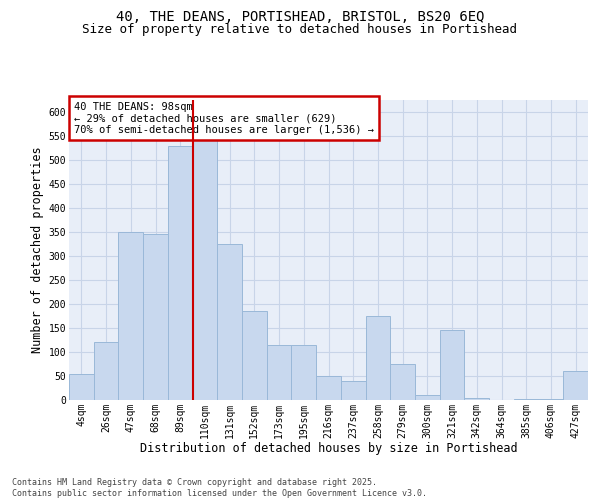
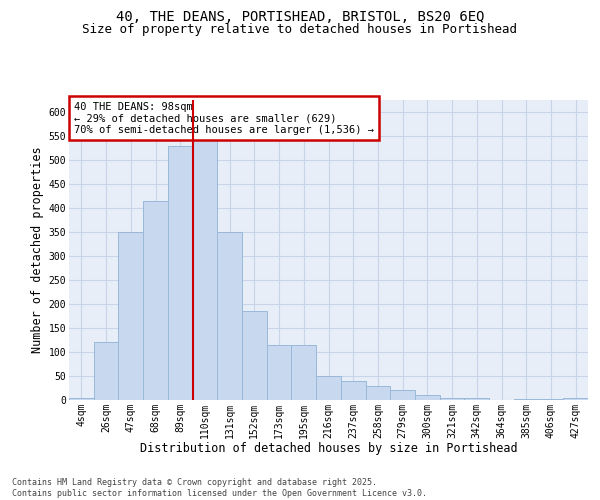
4sqm: 55 -> 5
68sqm: 345 -> 415
131sqm: 325 -> 350
258sqm: 175 -> 30
279sqm: 75 -> 20
321sqm: 145 -> 5
427sqm: 60 -> 5
